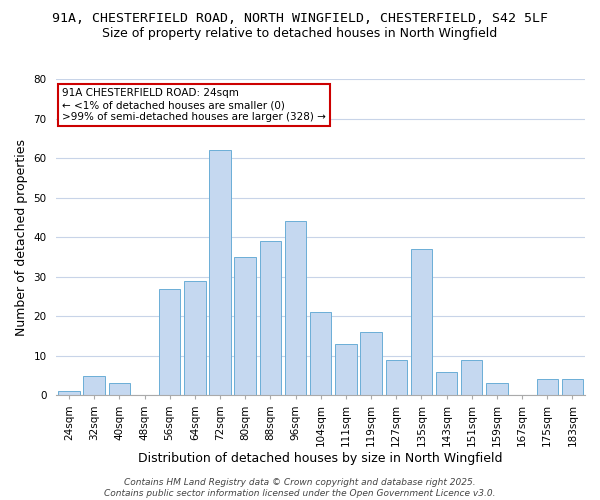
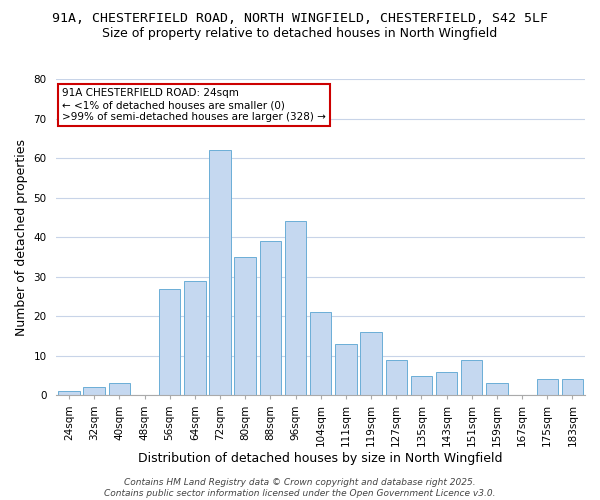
32sqm: 5 -> 2
135sqm: 37 -> 5
